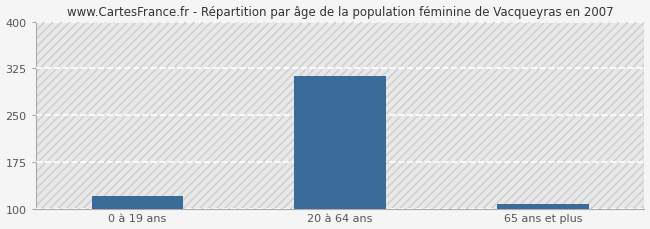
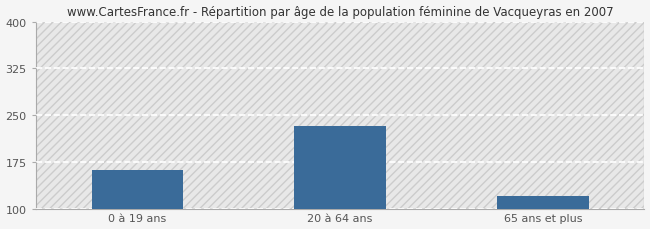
0 à 19 ans: 120 -> 162
20 à 64 ans: 313 -> 232
65 ans et plus: 107 -> 120
